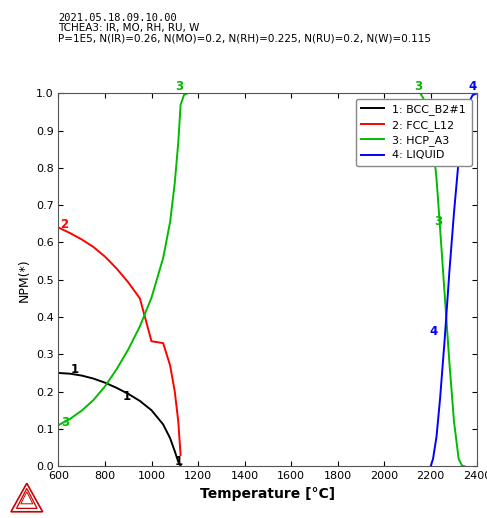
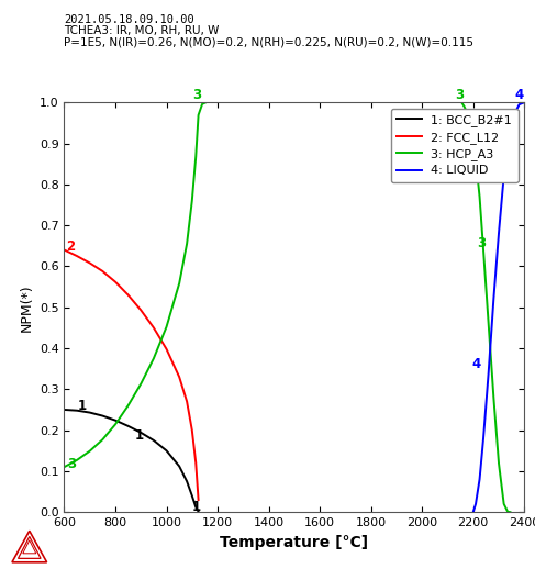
2: FCC_L12/1000: 0.335 -> 0.398
